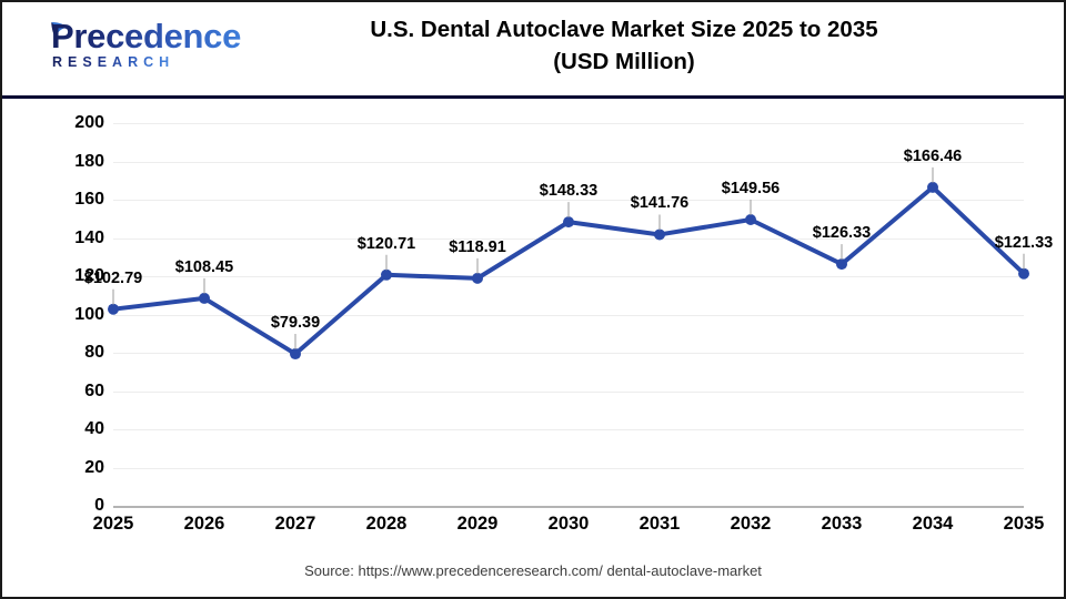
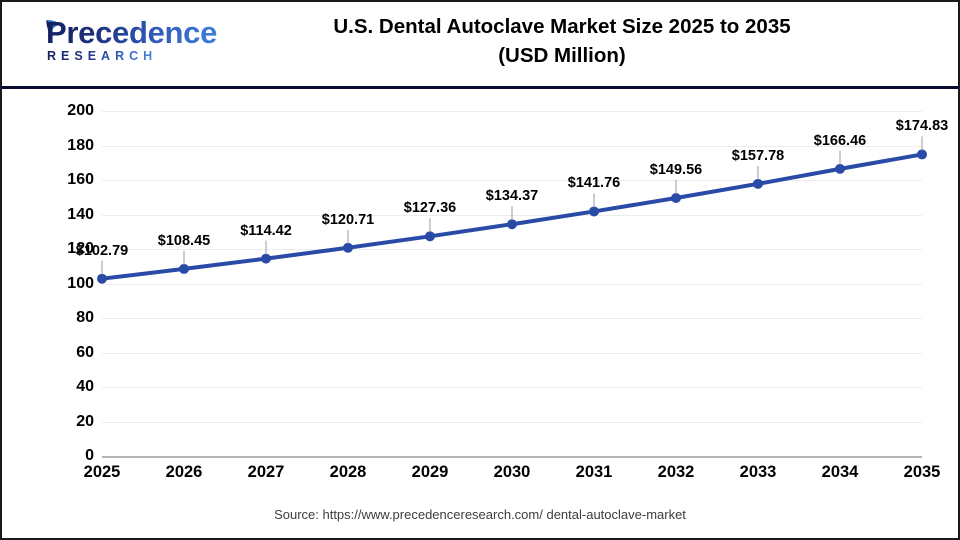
2027: $79.39 -> $114.42
2029: $118.91 -> $127.36
2030: $148.33 -> $134.37
2033: $126.33 -> $157.78
2035: $121.33 -> $174.83
